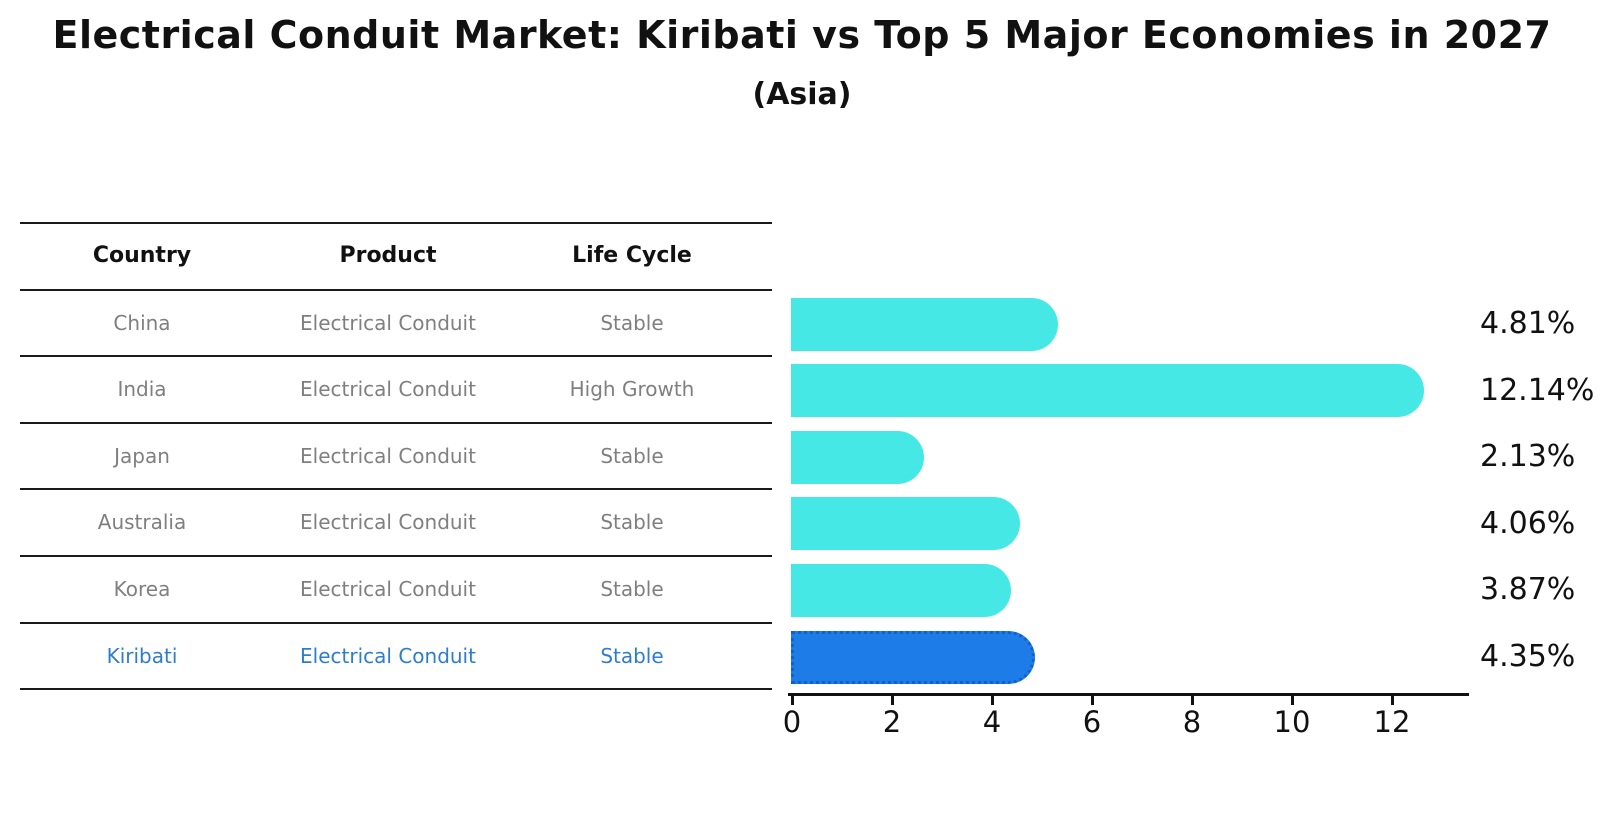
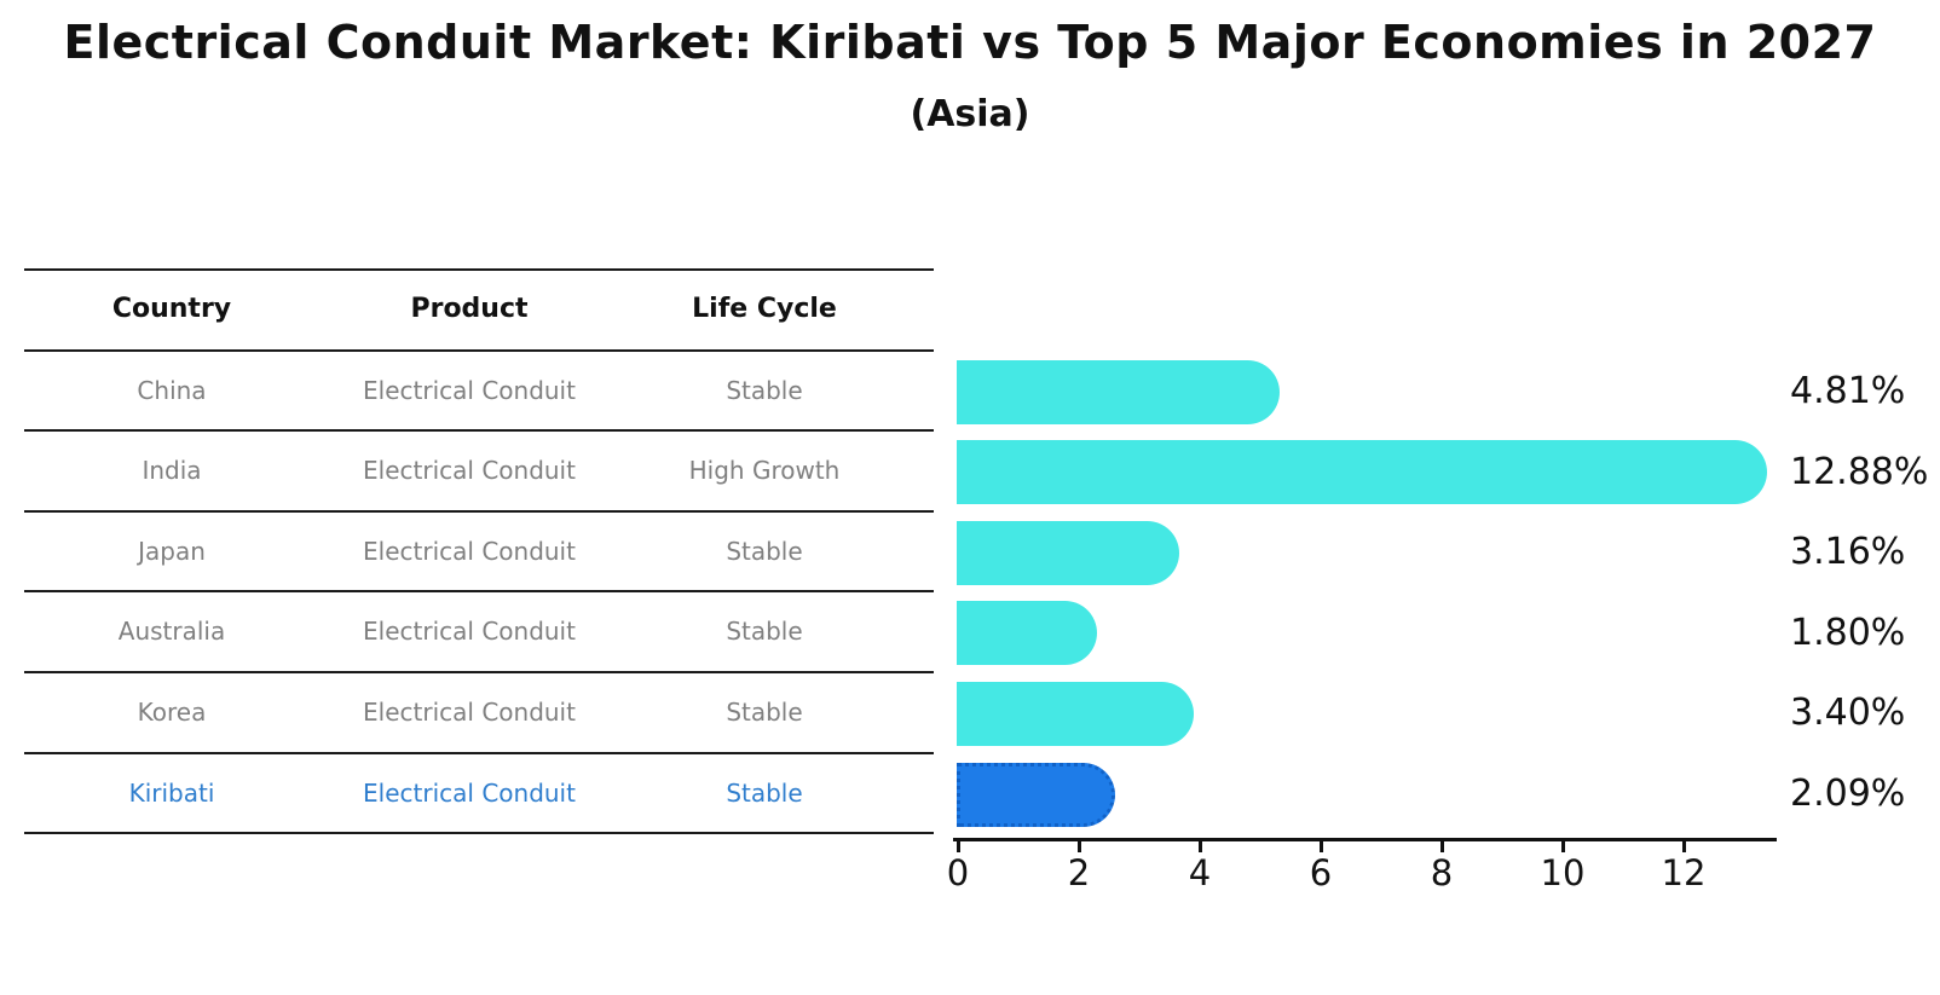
India: 12.14% -> 12.88%
Japan: 2.13% -> 3.16%
Australia: 4.06% -> 1.80%
Korea: 3.87% -> 3.40%
Kiribati: 4.35% -> 2.09%
